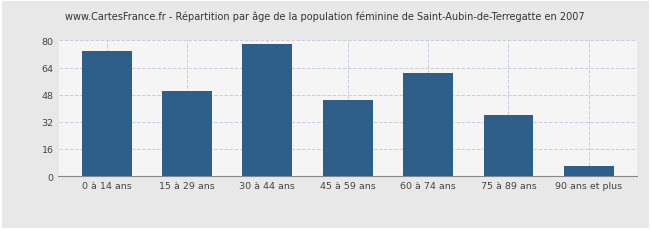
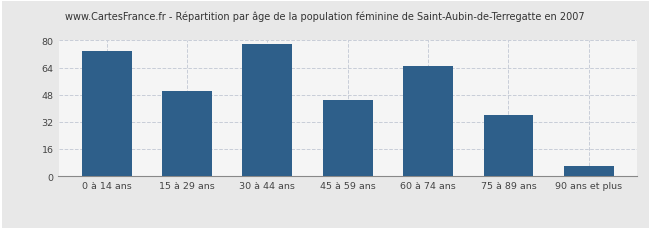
60 à 74 ans: 61 -> 65
